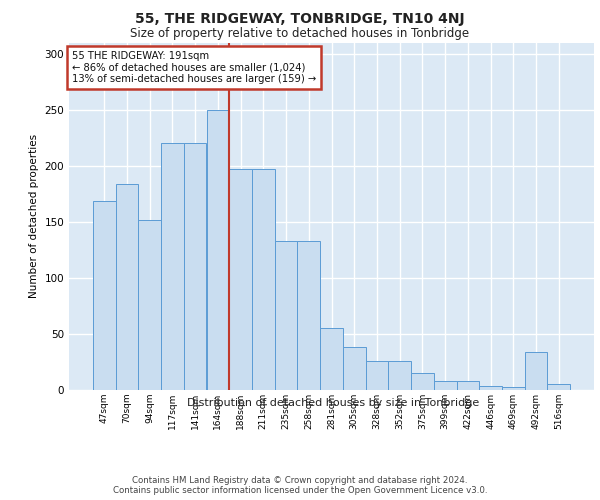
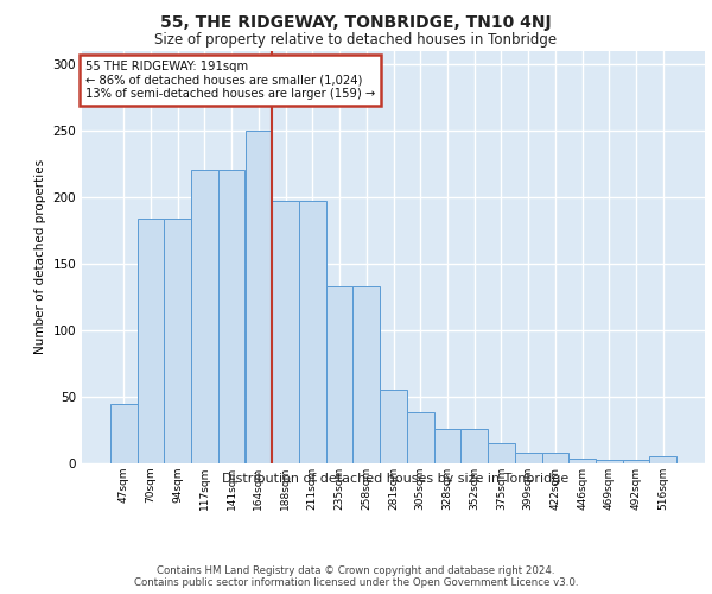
47sqm: 169 -> 45
94sqm: 152 -> 184
492sqm: 34 -> 3
